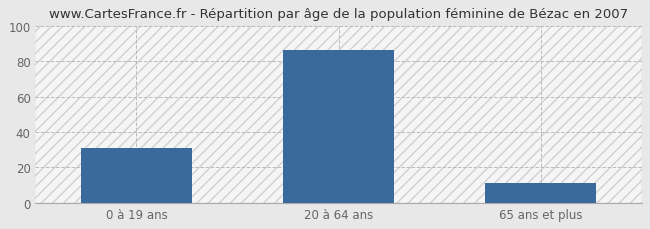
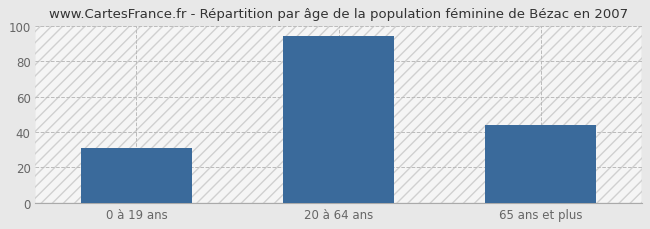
20 à 64 ans: 86 -> 94
65 ans et plus: 11 -> 44
